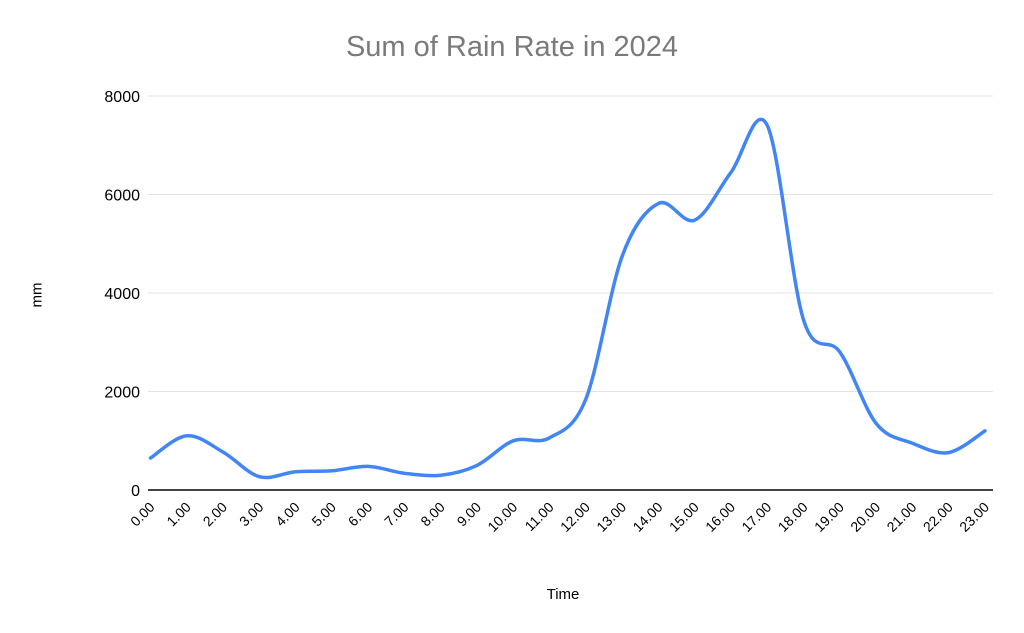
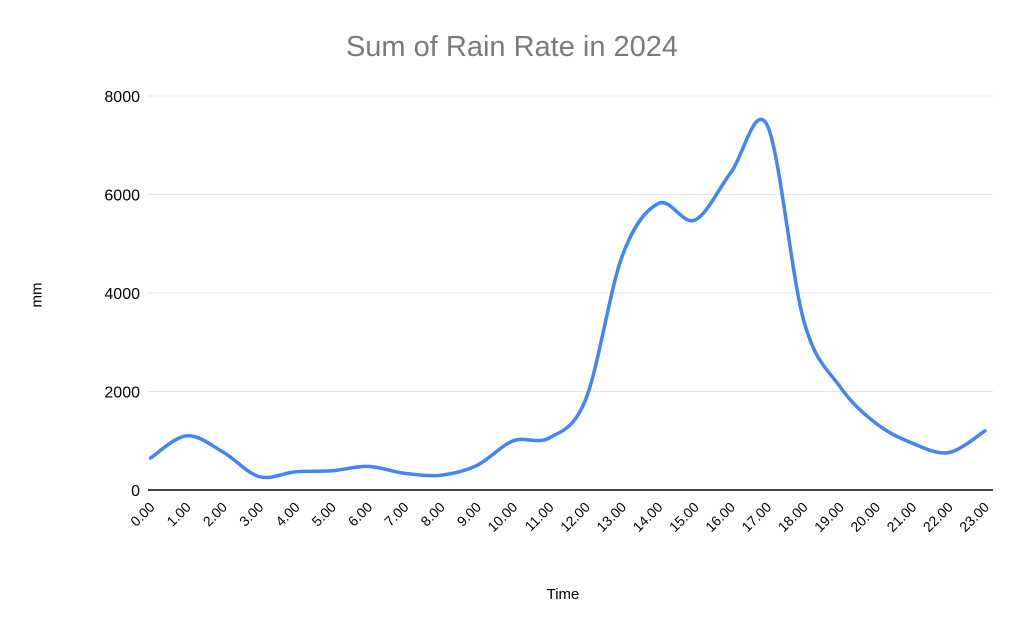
19.00: 2800 -> 2100
